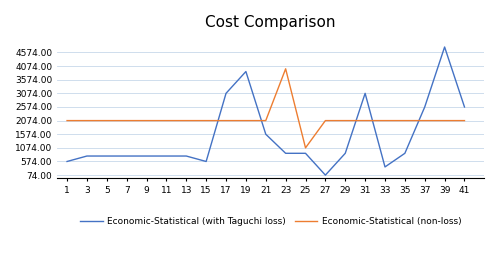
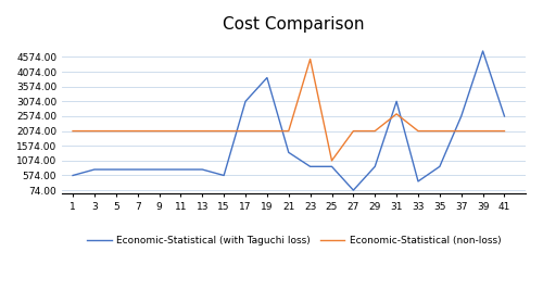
Economic-Statistical (with Taguchi loss)/21: 1570 -> 1350
Economic-Statistical (non-loss)/23: 3970 -> 4500
Economic-Statistical (non-loss)/31: 2070 -> 2650
